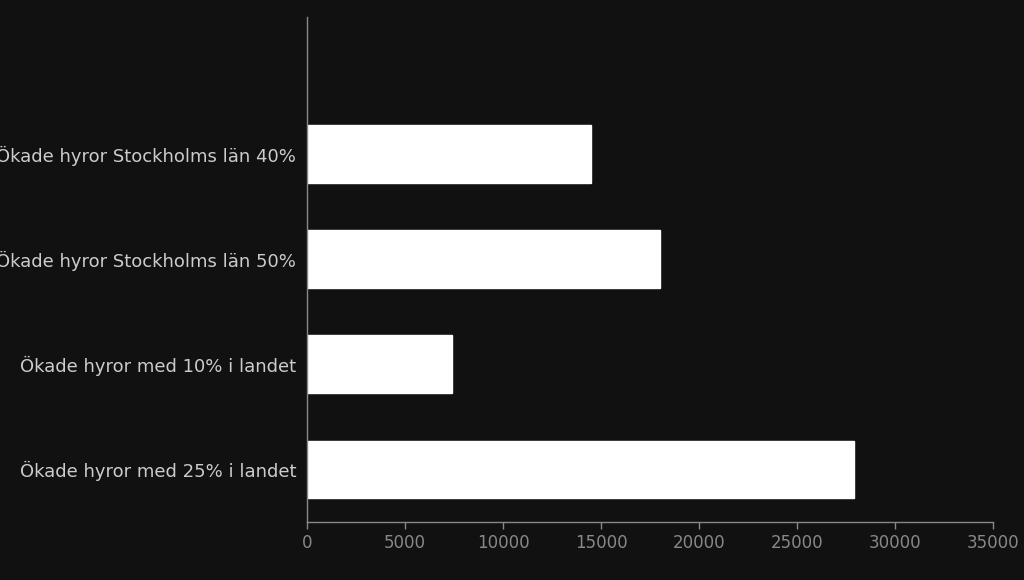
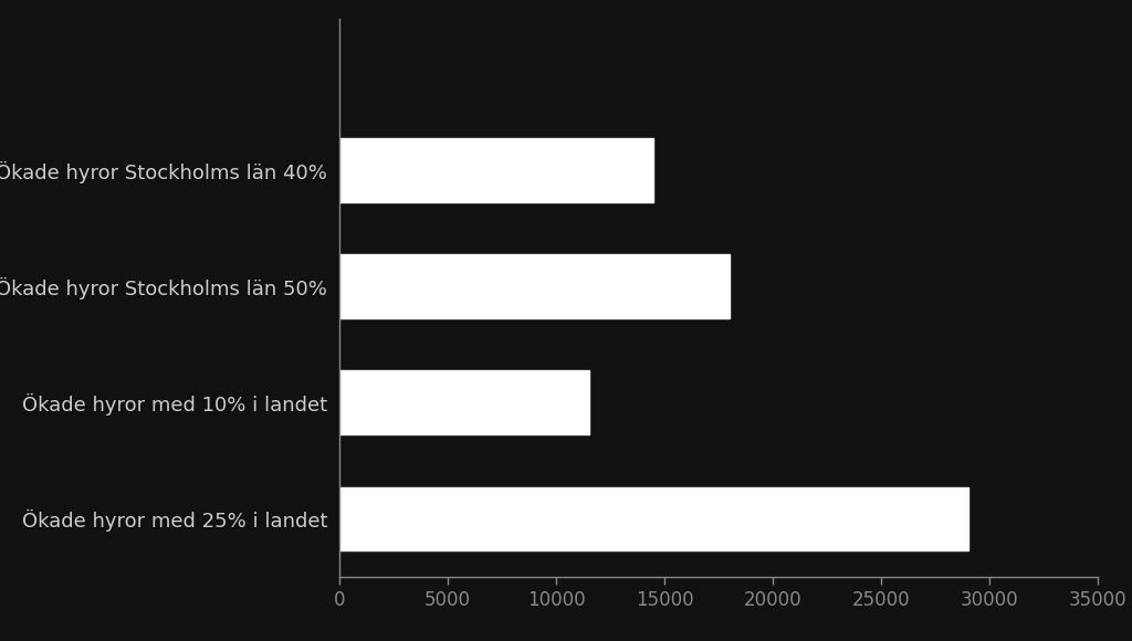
Ökade hyror med 10% i landet: 7400 -> 11500
Ökade hyror med 25% i landet: 27900 -> 29000
